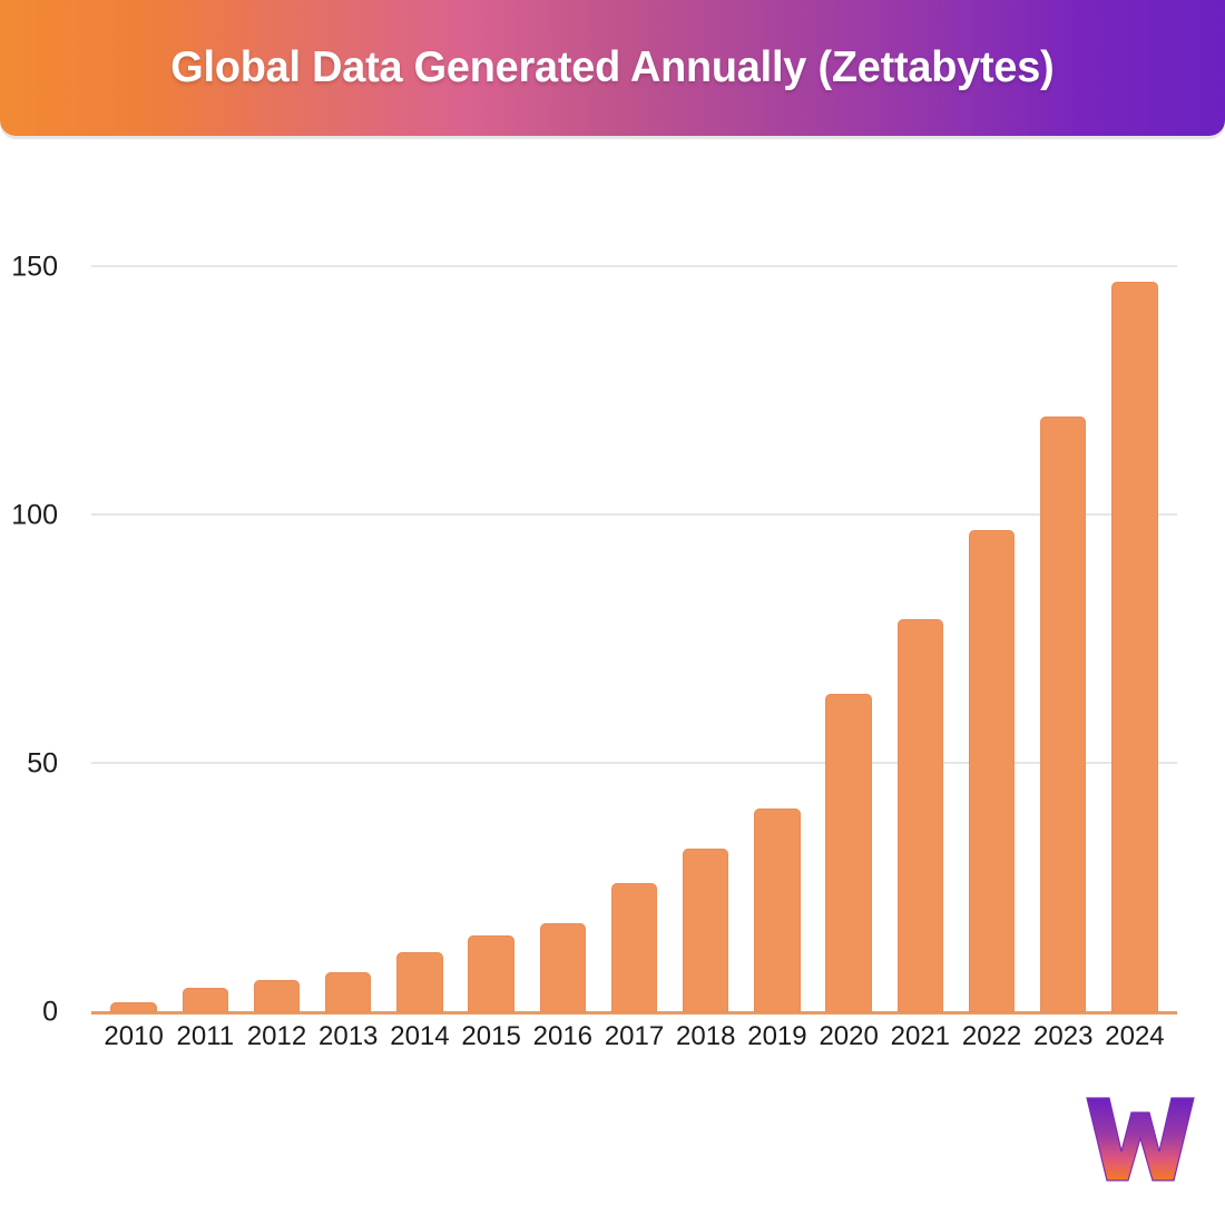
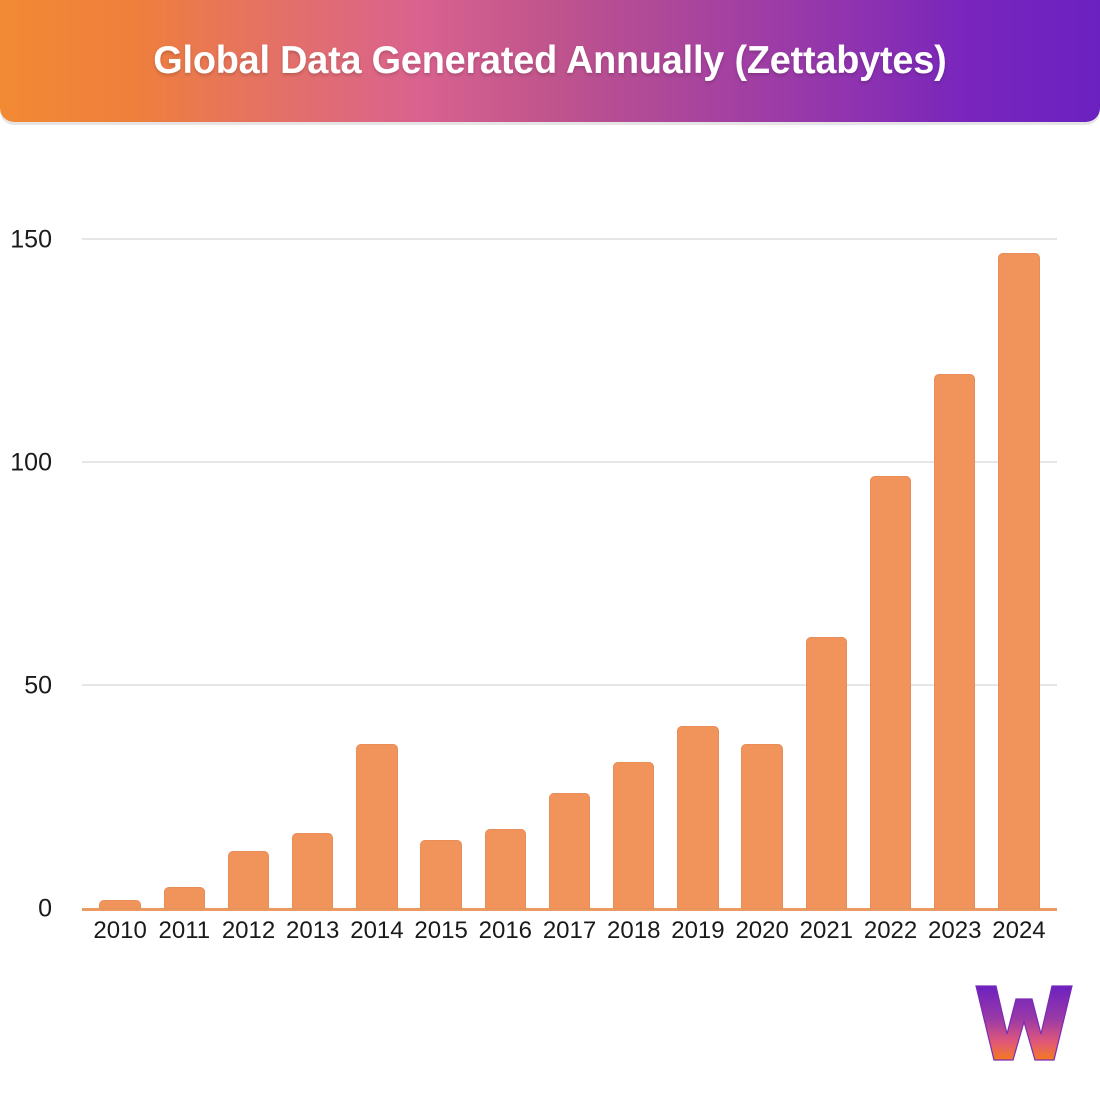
2012: 6 -> 13
2013: 8 -> 17
2014: 12 -> 37
2020: 64 -> 37
2021: 79 -> 61
